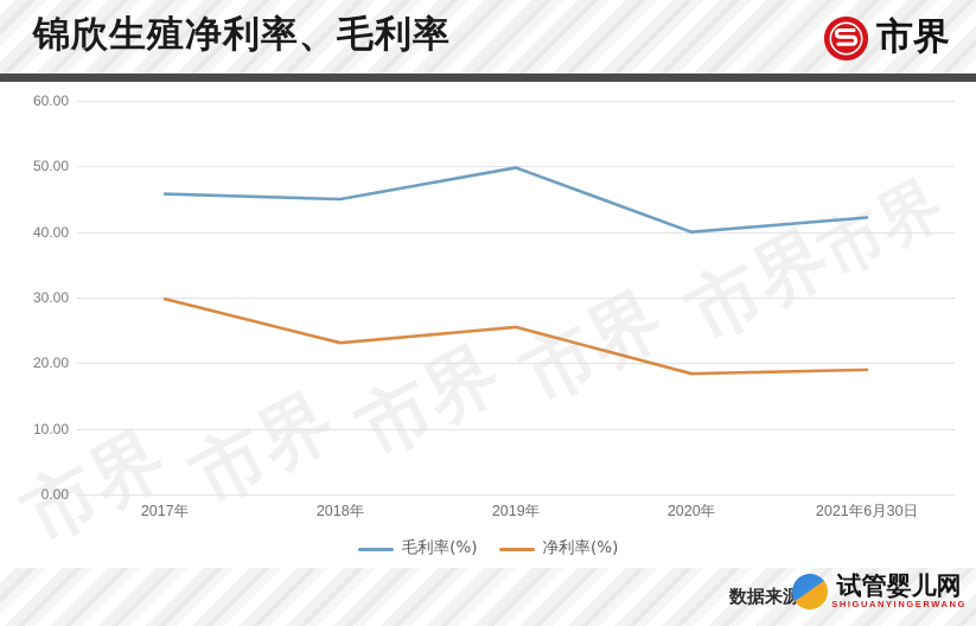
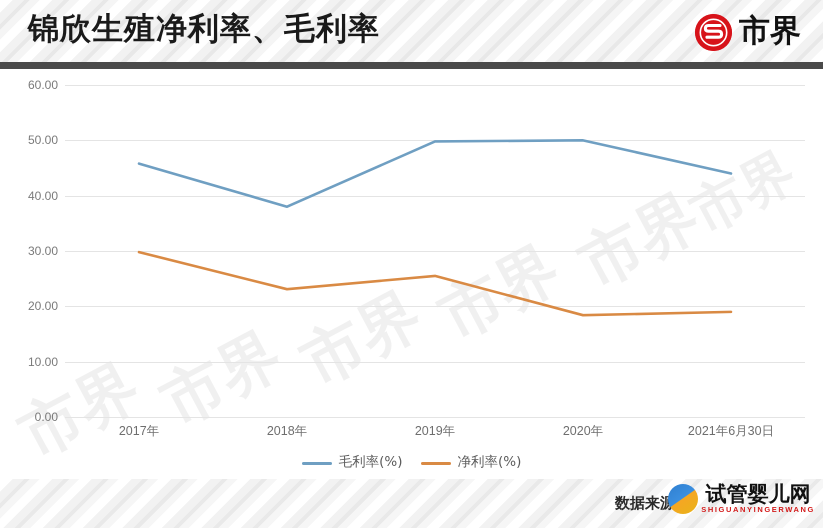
毛利率(%)/2018年: 45 -> 38
毛利率(%)/2020年: 40 -> 50
毛利率(%)/2021年6月30日: 42 -> 44
